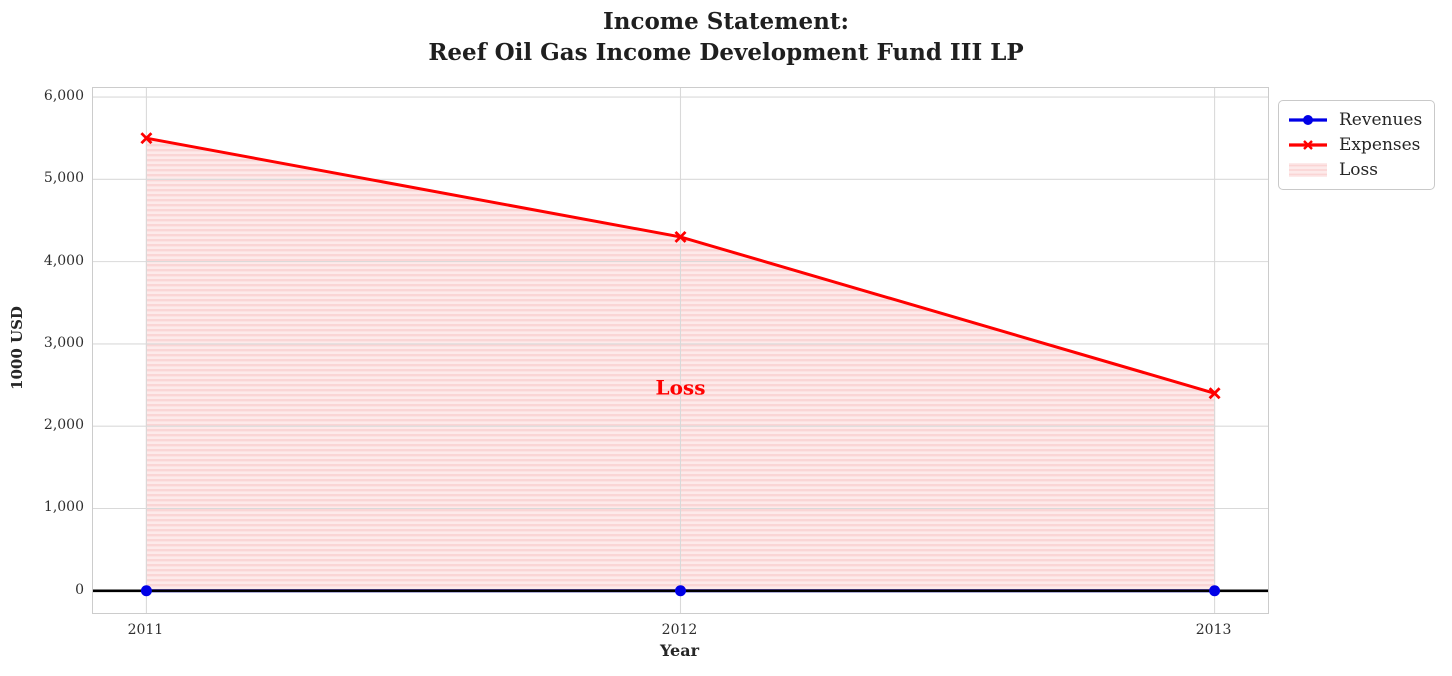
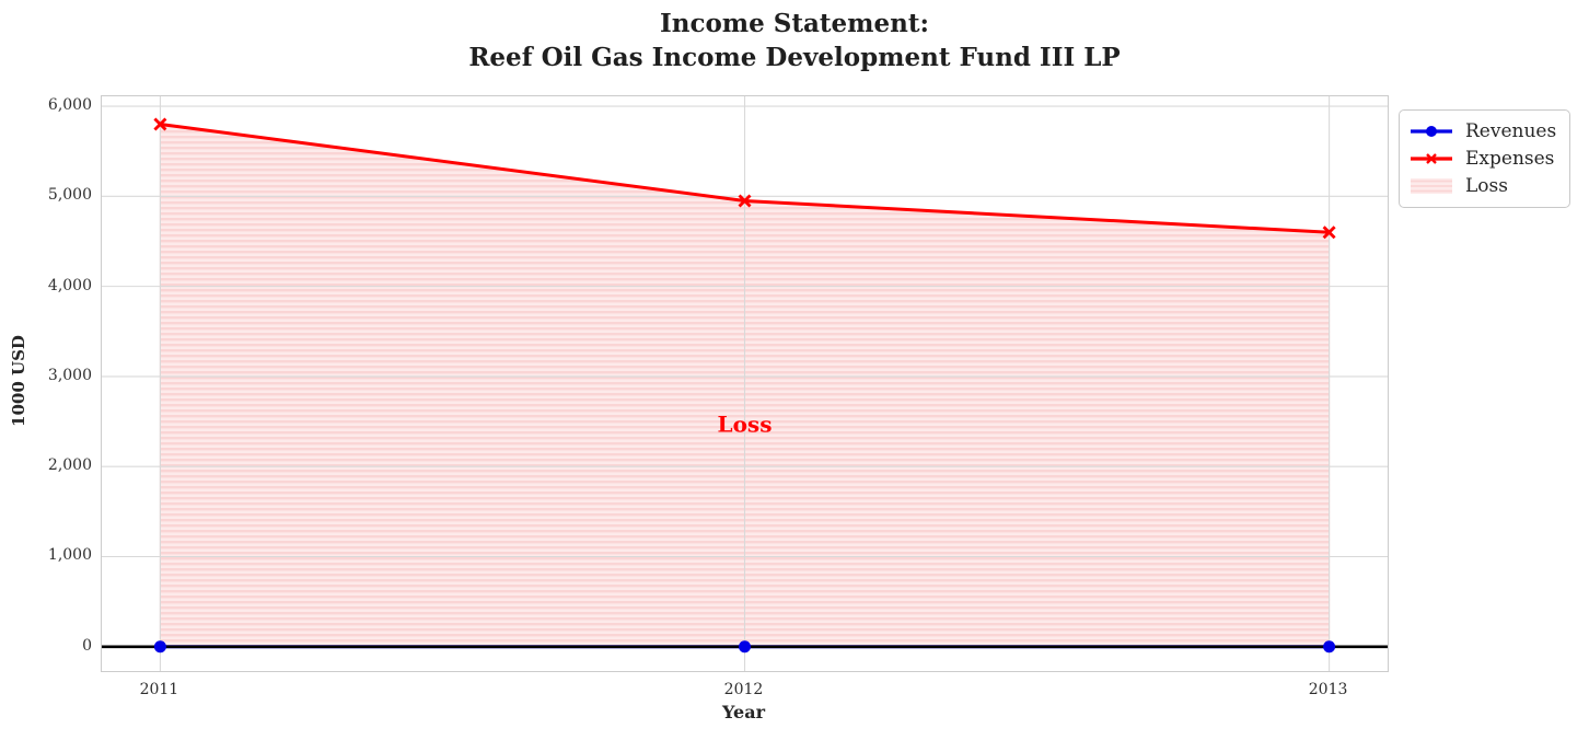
Expenses/2011: 5500 -> 5800
Expenses/2012: 4300 -> 5000
Expenses/2013: 2400 -> 4600
